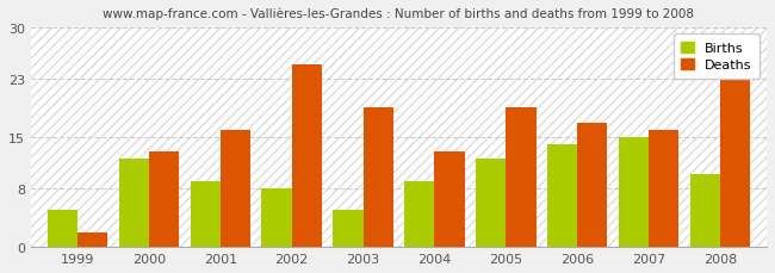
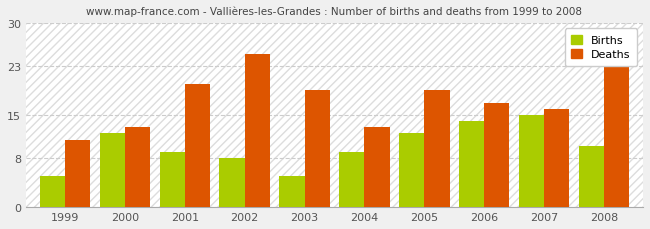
Deaths/1999: 2 -> 11
Deaths/2001: 16 -> 20
